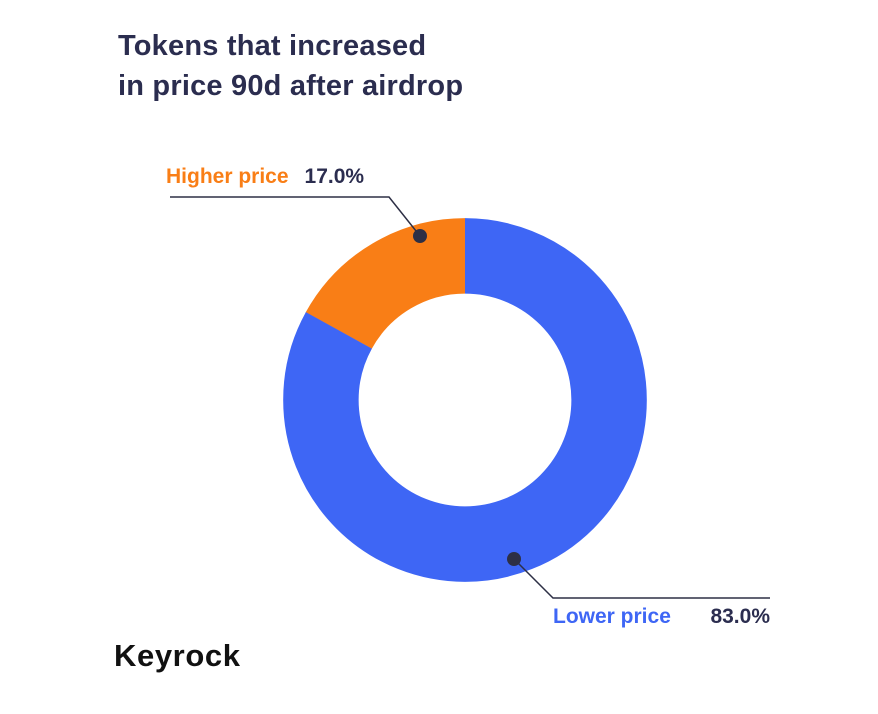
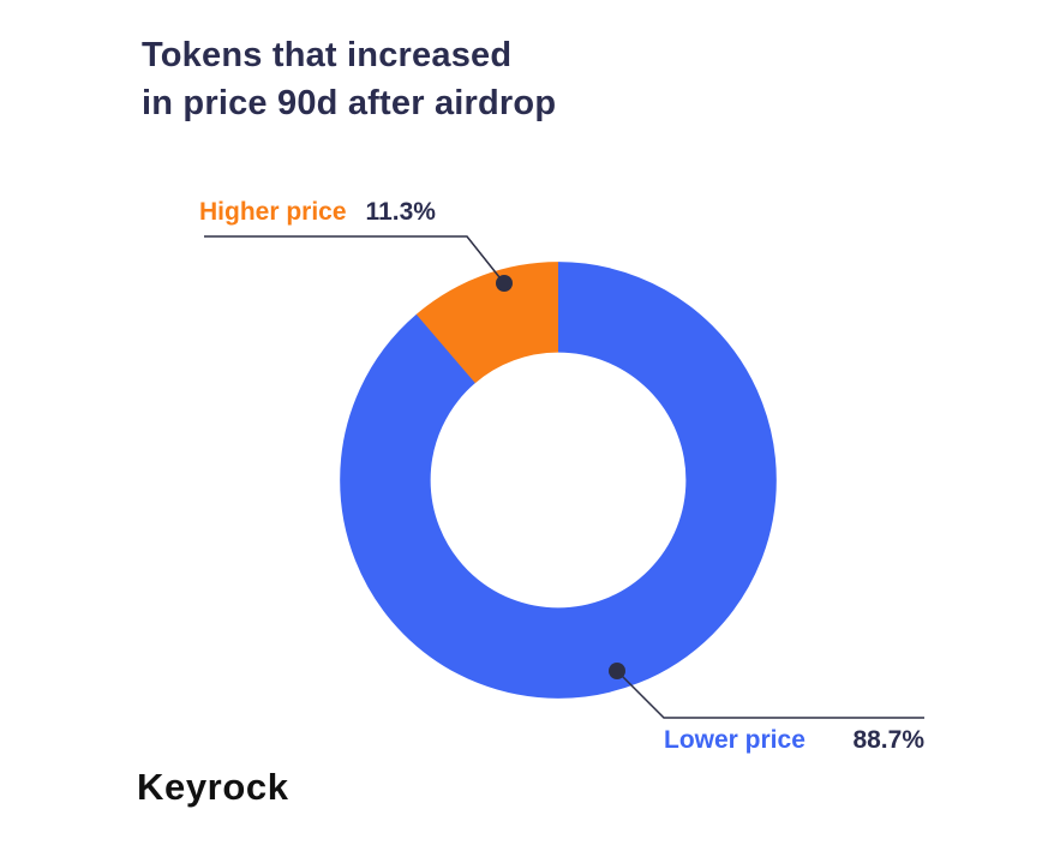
Higher price: 17.0% -> 11.3%
Lower price: 83.0% -> 88.7%
